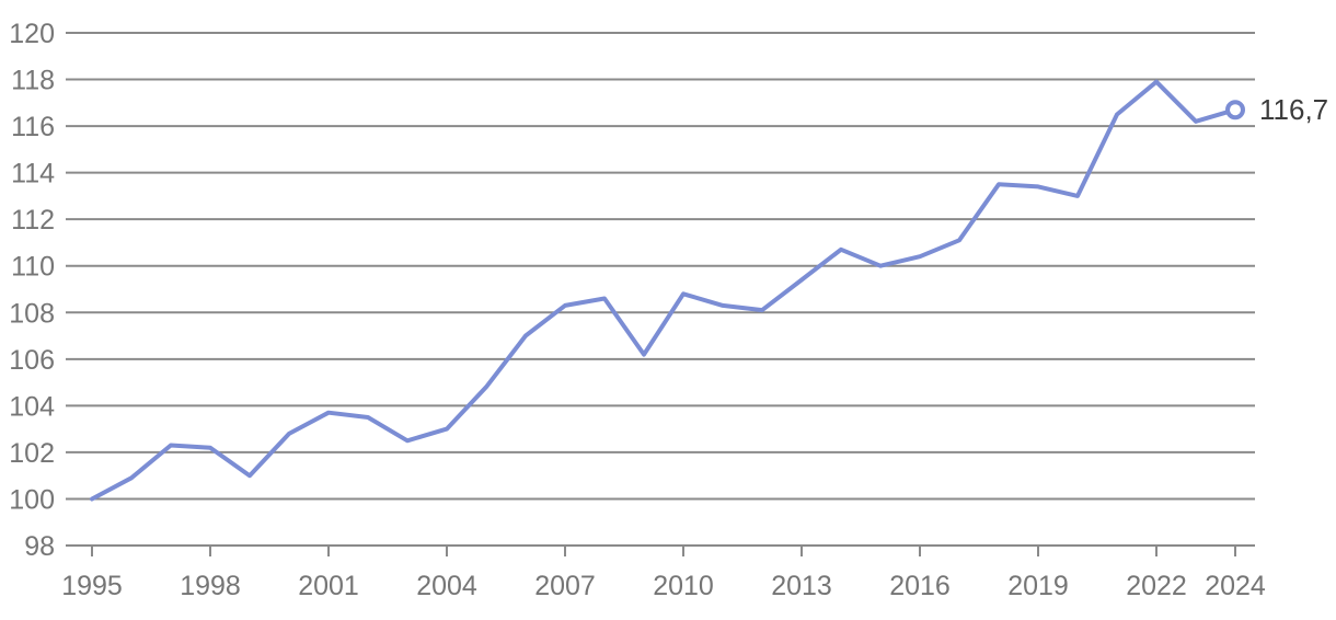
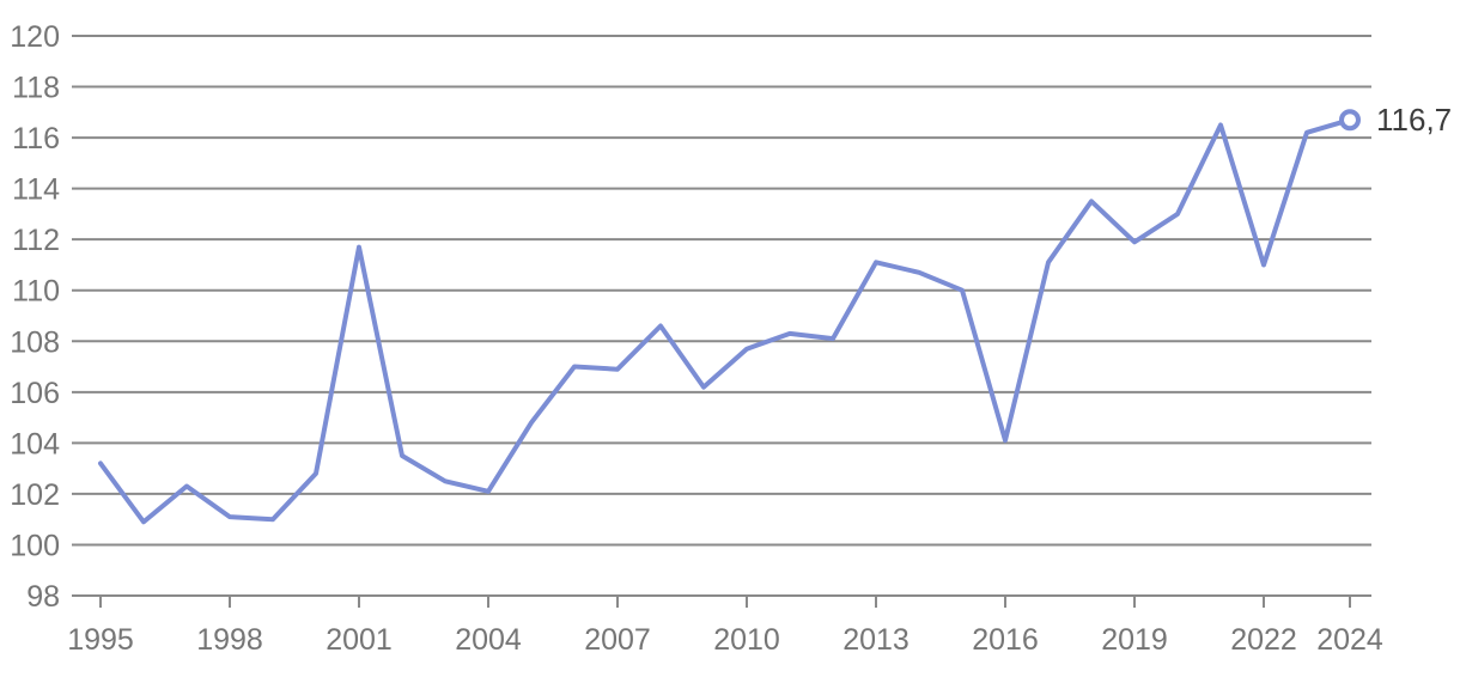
1995: 100.0 -> 103.2
1998: 102.2 -> 101.1
2001: 103.7 -> 111.7
2004: 103.0 -> 102.1
2007: 108.3 -> 106.9
2010: 108.8 -> 107.7
2013: 109.4 -> 111.1
2016: 110.4 -> 104.1
2019: 113.4 -> 111.9
2022: 117.9 -> 111.0
